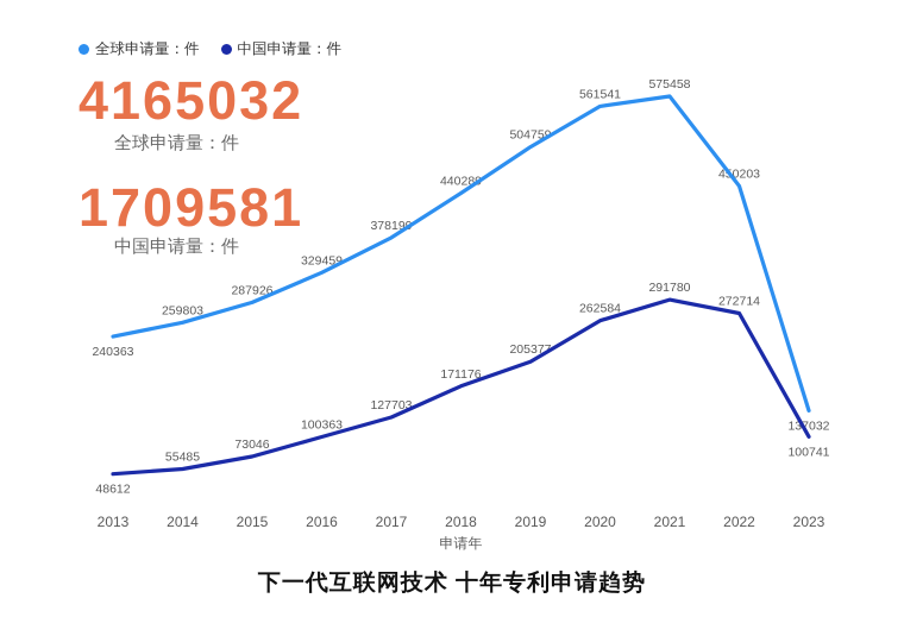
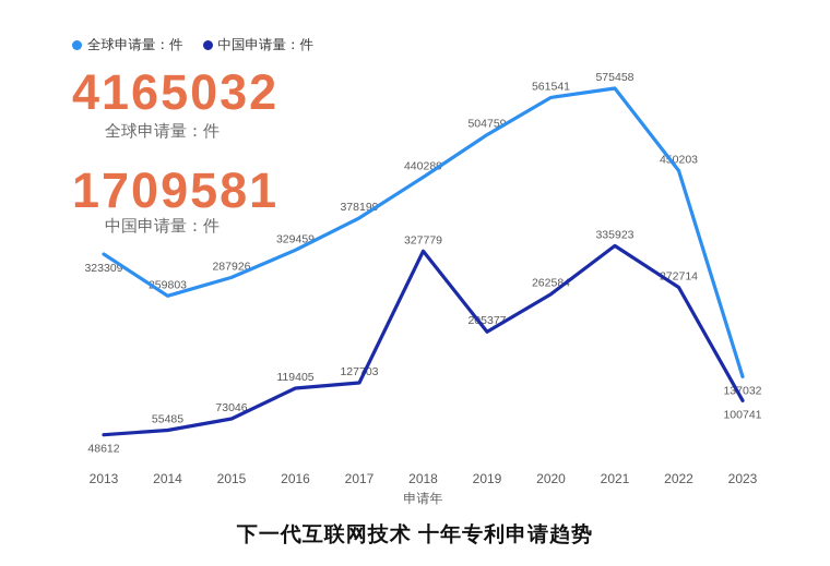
全球申请量：件/2013: 240363 -> 323309
中国申请量：件/2016: 100363 -> 119405
中国申请量：件/2018: 171176 -> 327779
中国申请量：件/2021: 291780 -> 335923
